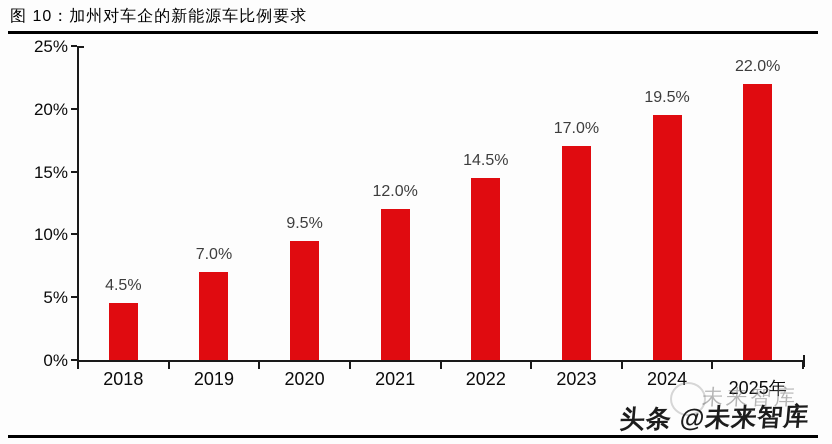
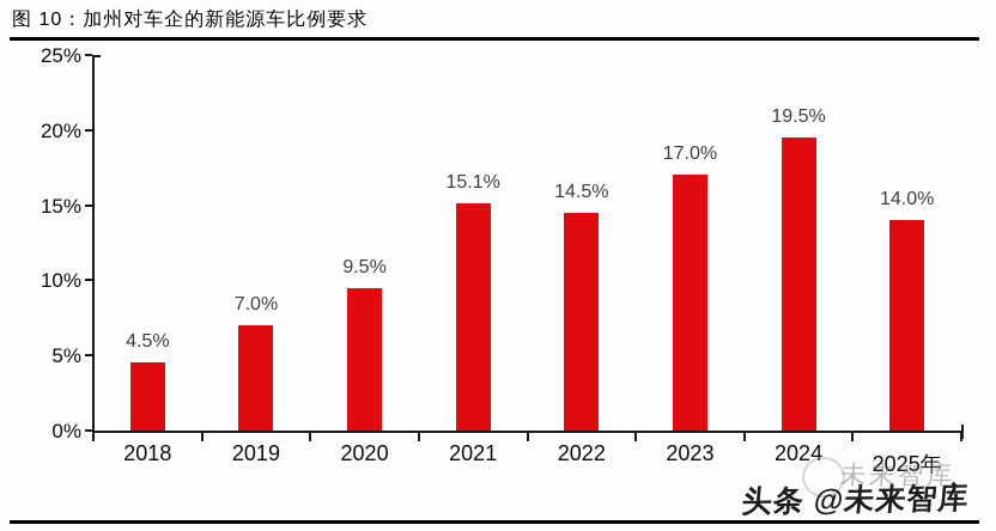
2021: 12.0% -> 15.1%
2025年: 22.0% -> 14.0%
